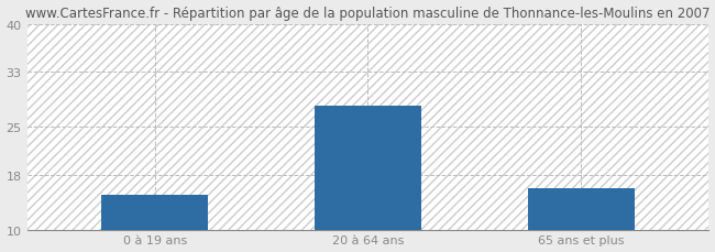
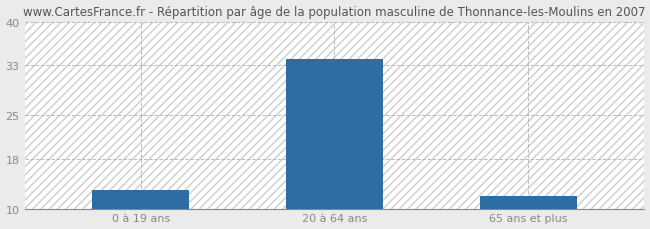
0 à 19 ans: 15 -> 13
20 à 64 ans: 28 -> 34
65 ans et plus: 16 -> 12
